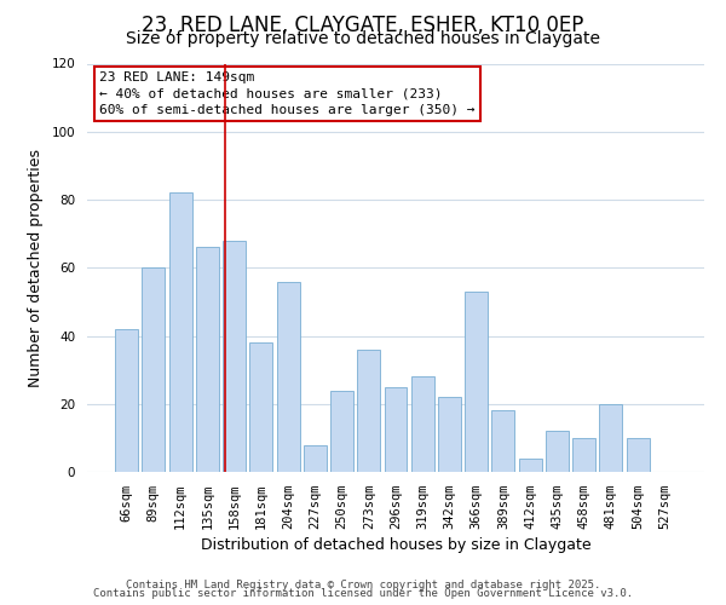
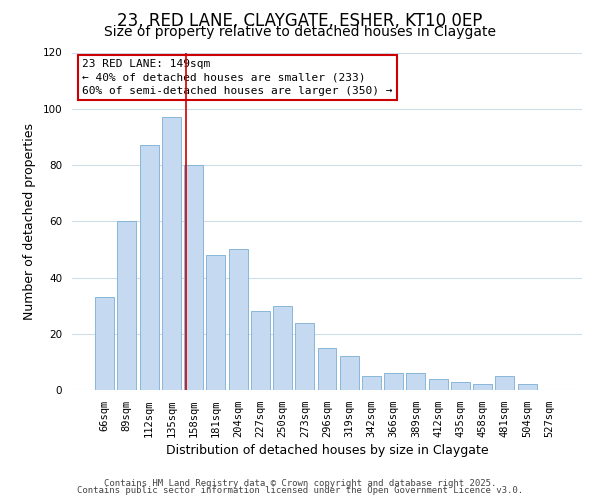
66sqm: 42 -> 33
112sqm: 82 -> 87
135sqm: 66 -> 97
158sqm: 68 -> 80
181sqm: 38 -> 48
204sqm: 56 -> 50
227sqm: 8 -> 28
250sqm: 24 -> 30
273sqm: 36 -> 24
296sqm: 25 -> 15
319sqm: 28 -> 12
342sqm: 22 -> 5
366sqm: 53 -> 6
389sqm: 18 -> 6
435sqm: 12 -> 3
458sqm: 10 -> 2
481sqm: 20 -> 5
504sqm: 10 -> 2
